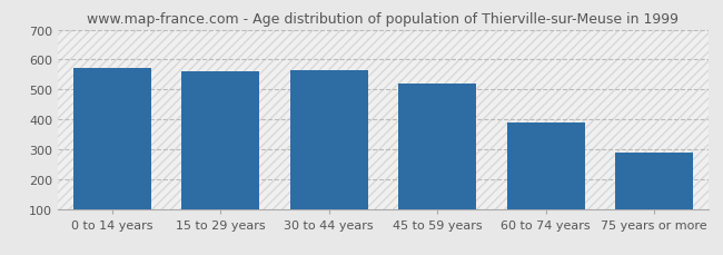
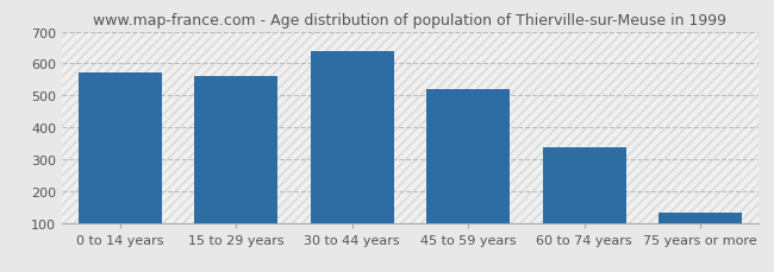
30 to 44 years: 565 -> 638
60 to 74 years: 390 -> 336
75 years or more: 290 -> 133
